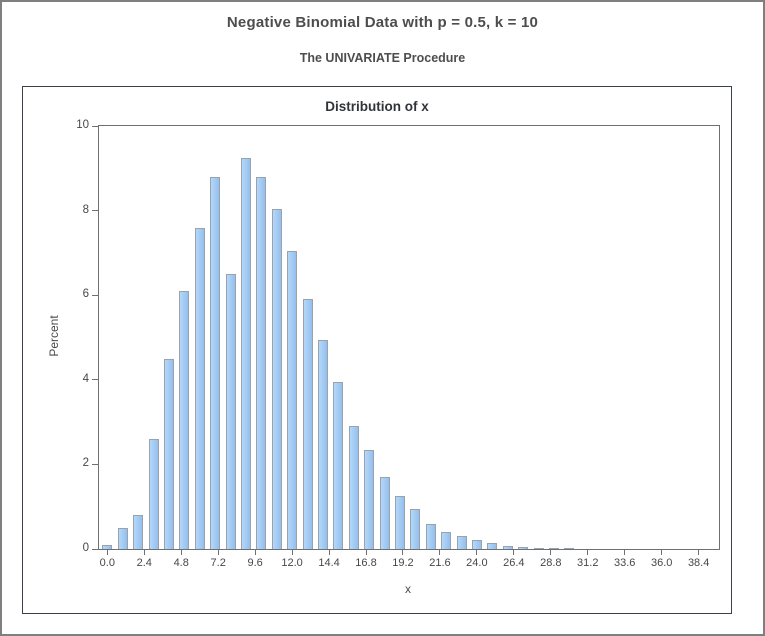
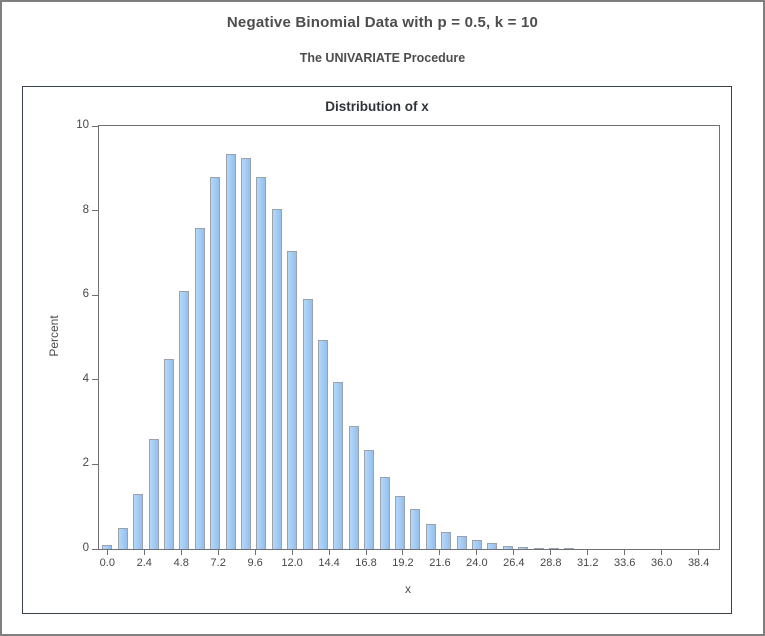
2: 0.8 -> 1.3
8: 6.5 -> 9.3
